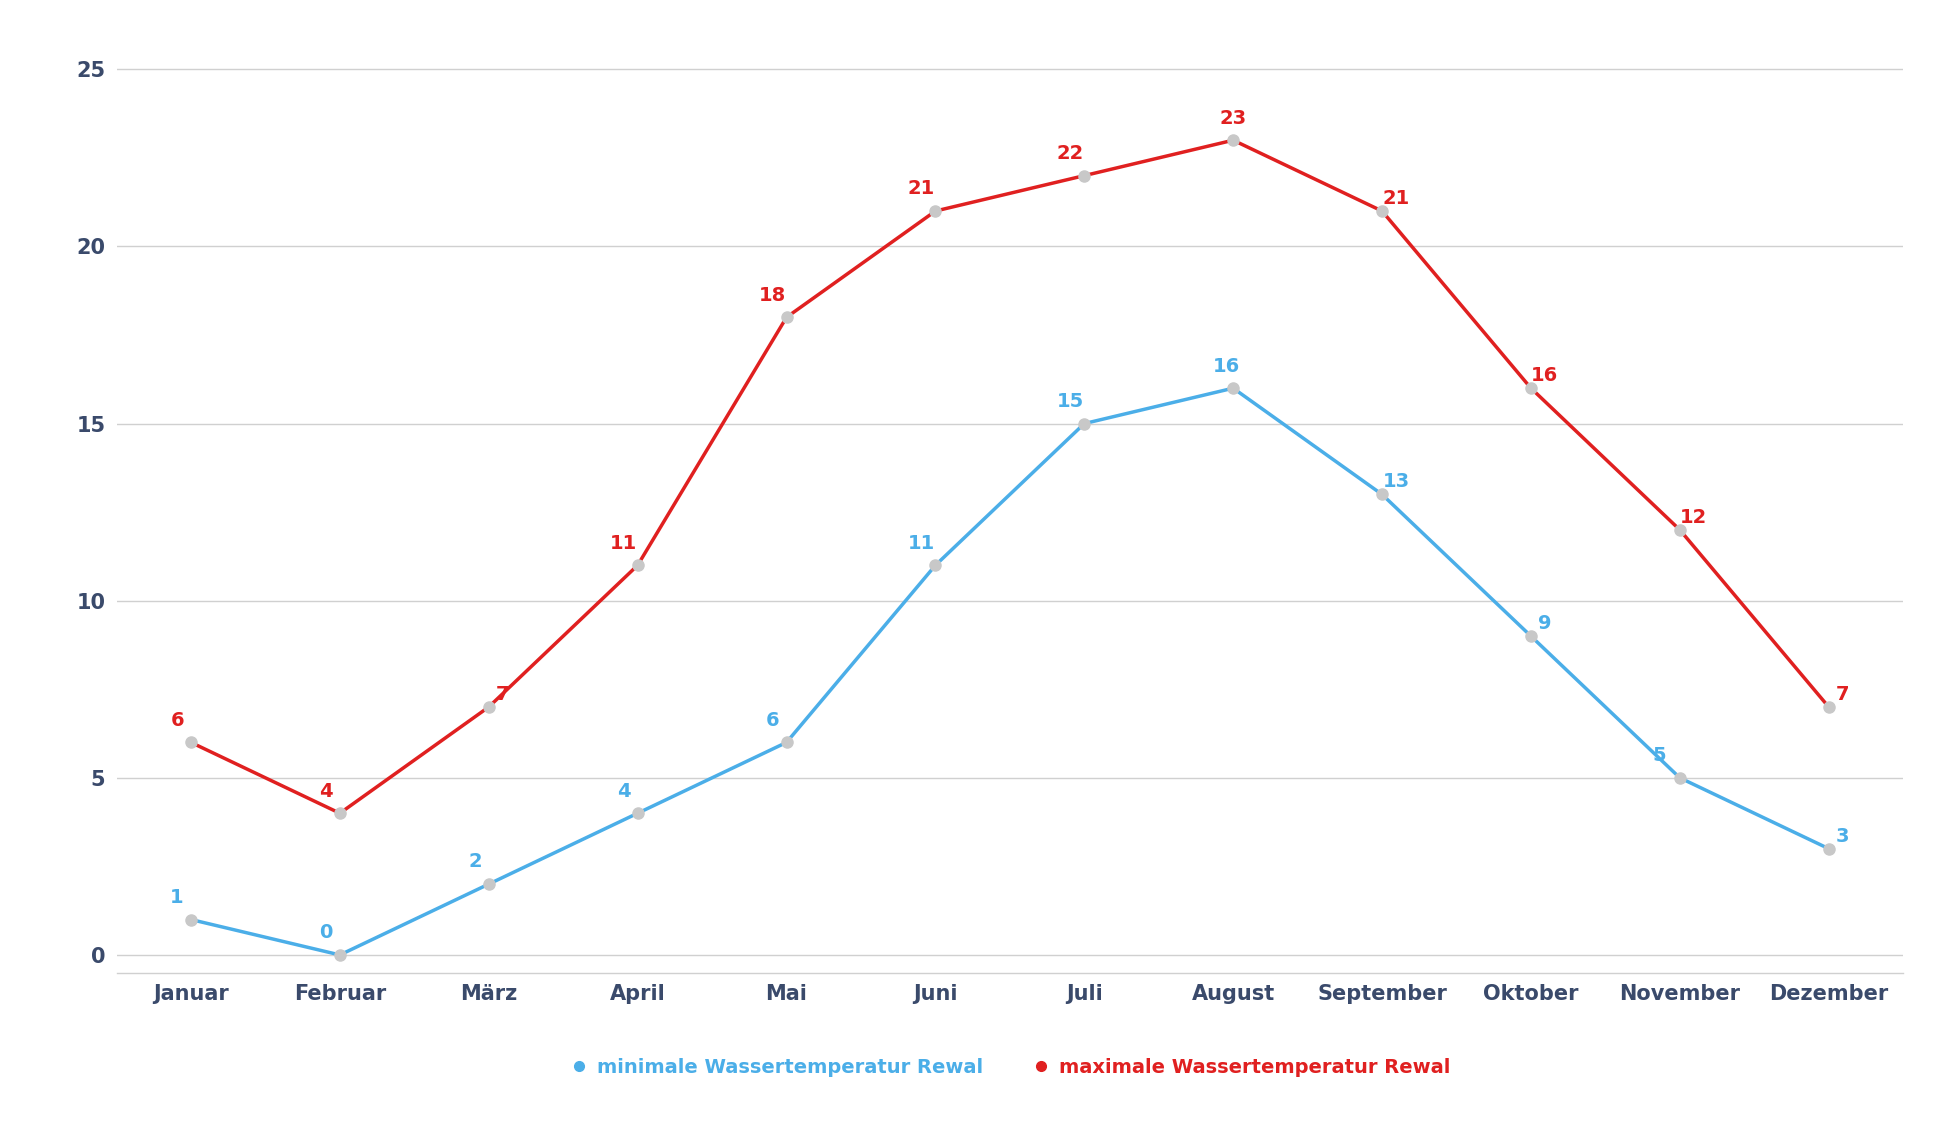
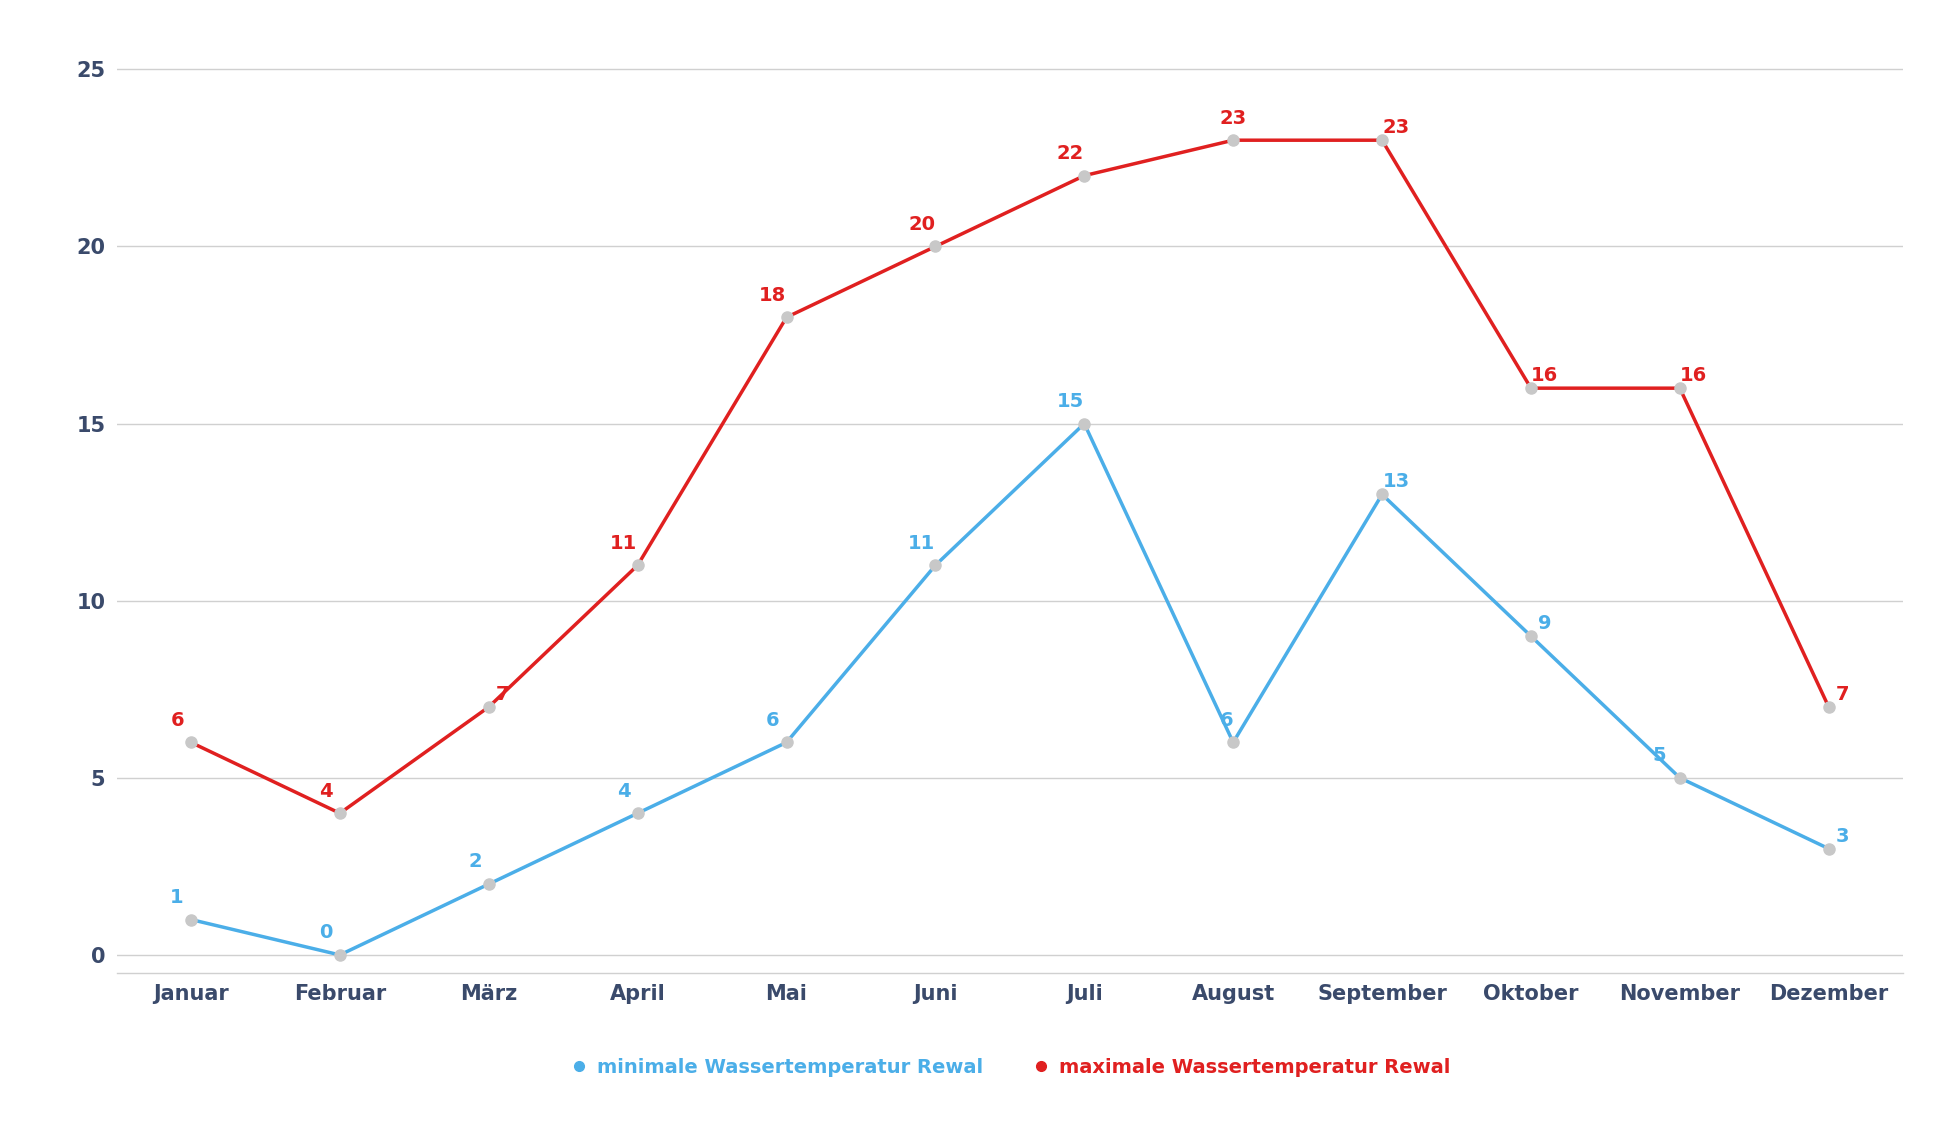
maximale Wassertemperatur Rewal/Juni: 21 -> 20
minimale Wassertemperatur Rewal/August: 16 -> 6
maximale Wassertemperatur Rewal/September: 21 -> 23
maximale Wassertemperatur Rewal/November: 12 -> 16
